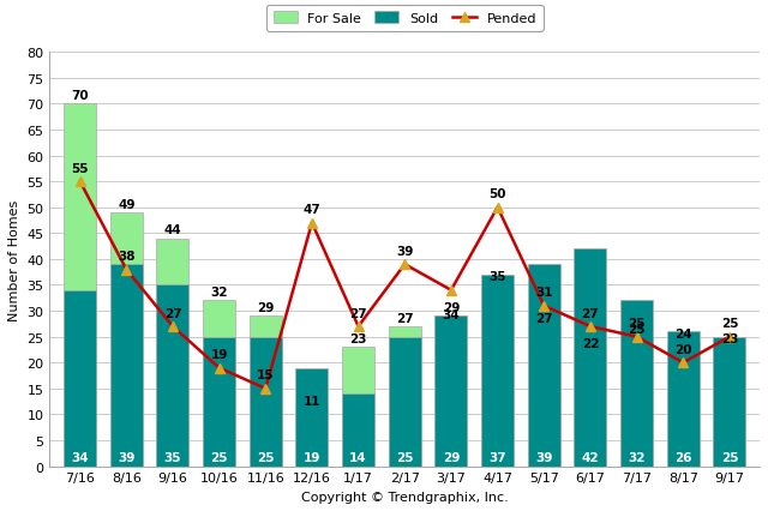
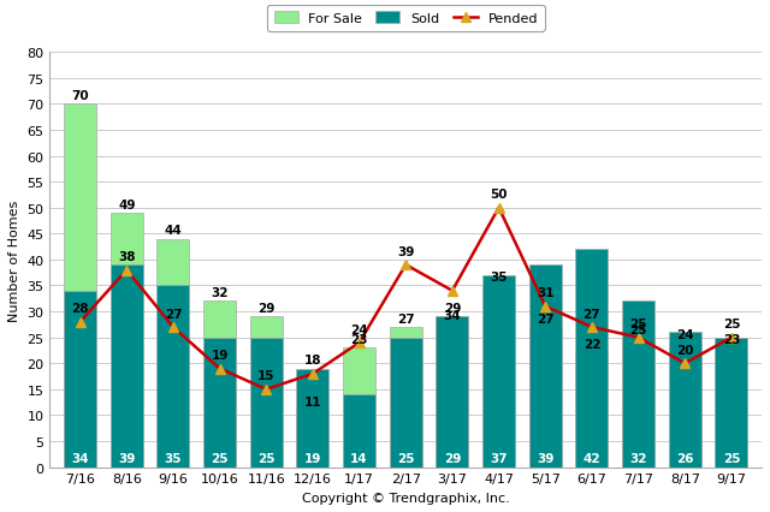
Pended/7/16: 55 -> 28
Pended/12/16: 47 -> 18
Pended/1/17: 27 -> 24
